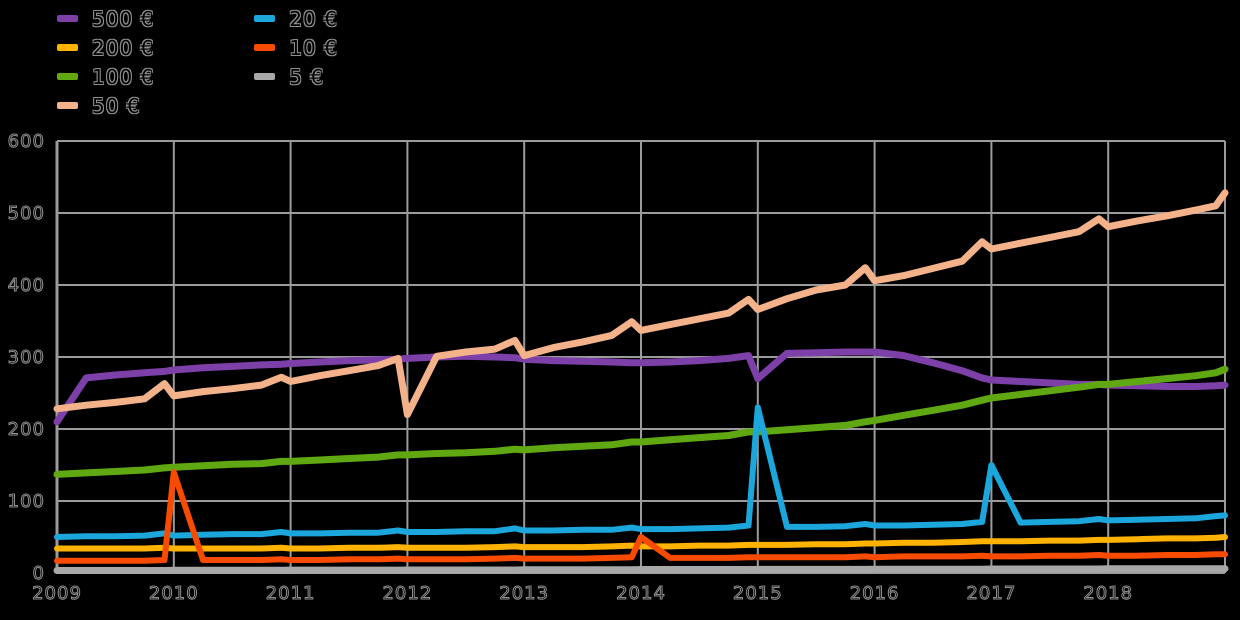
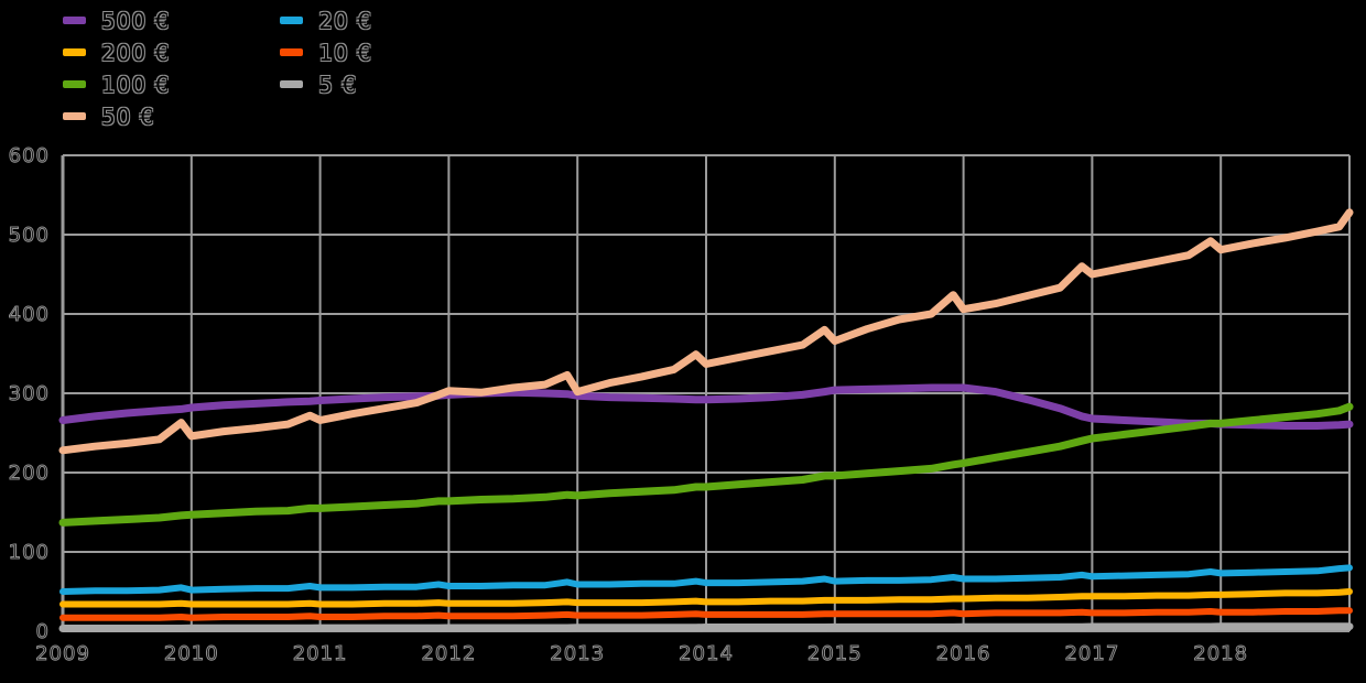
500 €/2009: 210 -> 270
10 €/2010: 140 -> 20
50 €/2012: 220 -> 300
10 €/2014: 50 -> 20
500 €/2015: 270 -> 300
20 €/2015: 230 -> 60
20 €/2017: 150 -> 70
